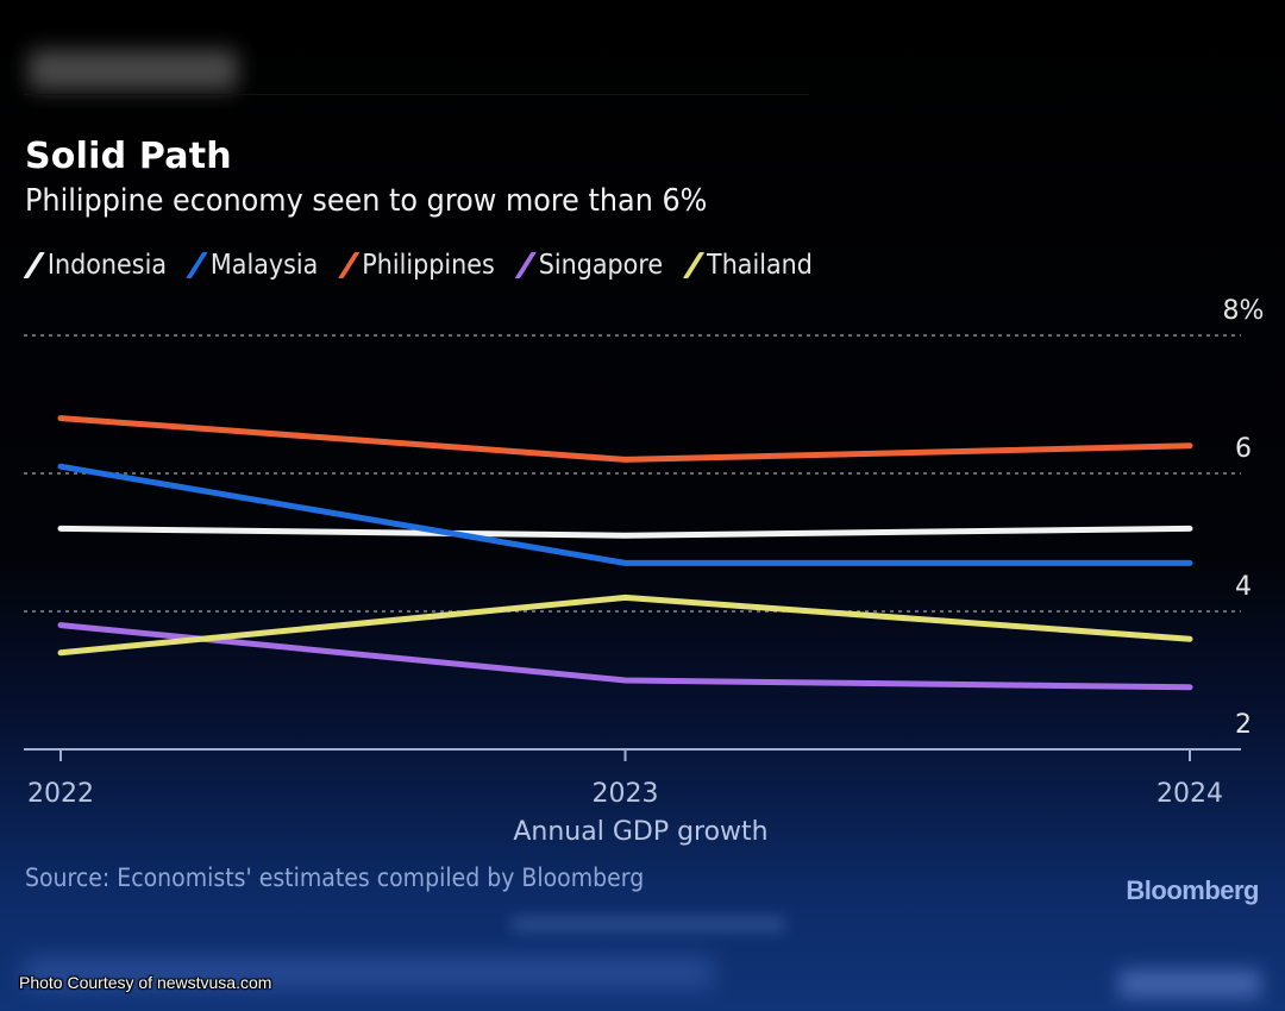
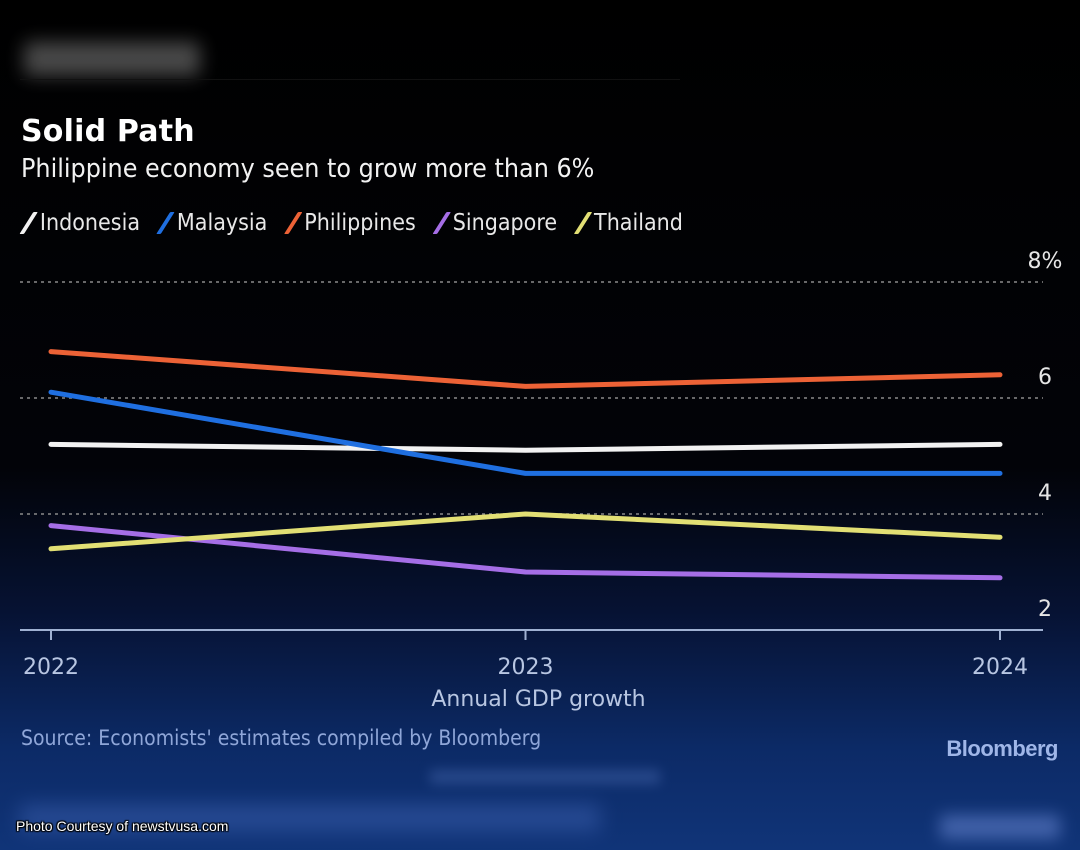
Thailand/2023: 4.2 -> 4.0
